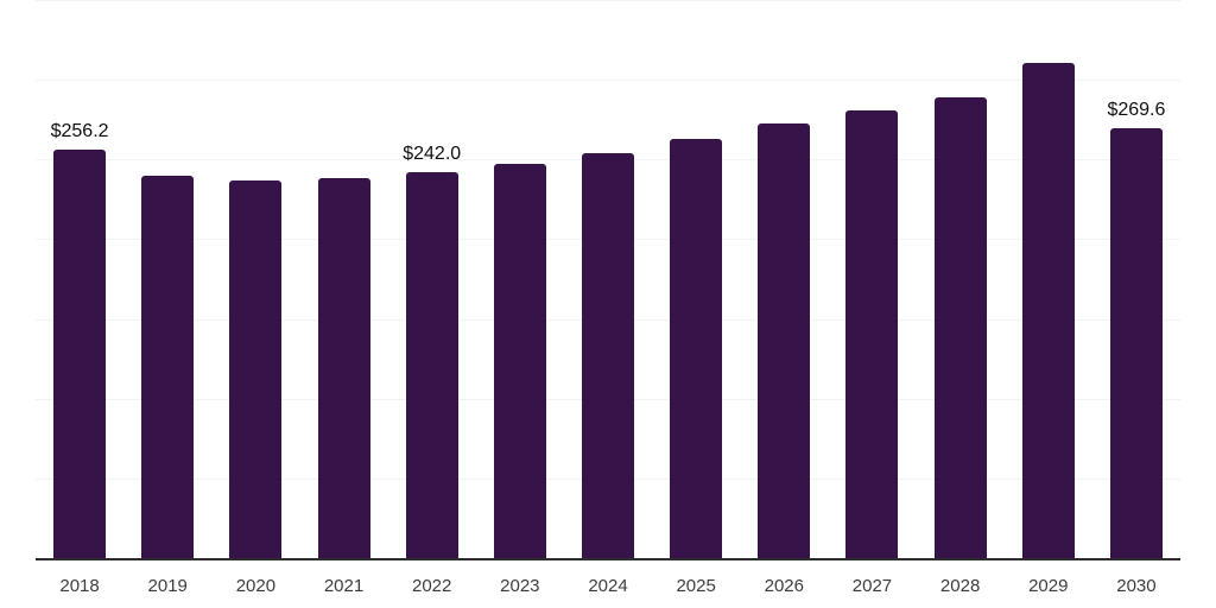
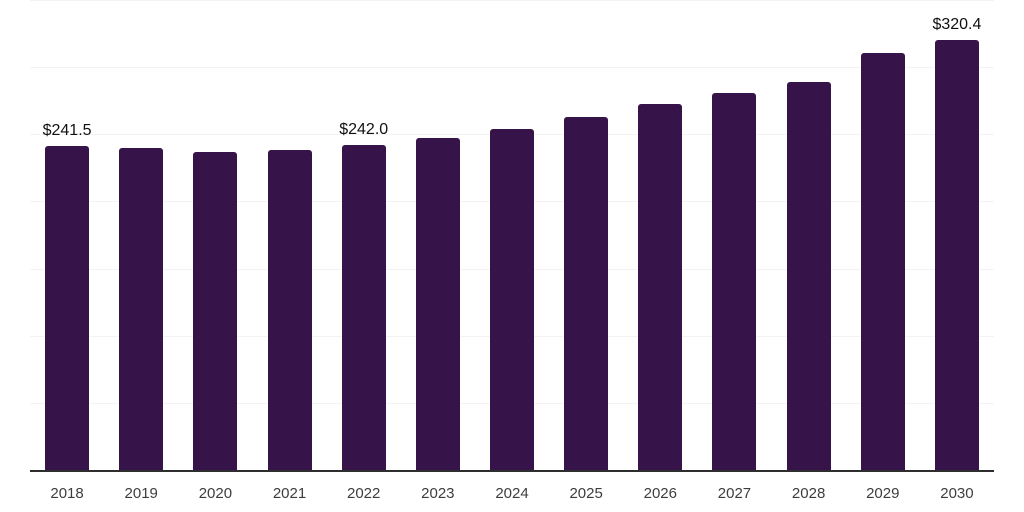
2018: $256.2 -> $241.5
2030: $269.6 -> $320.4
